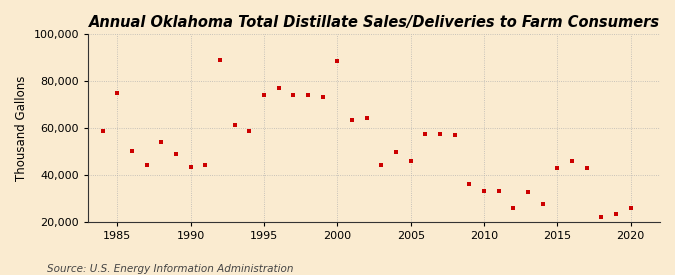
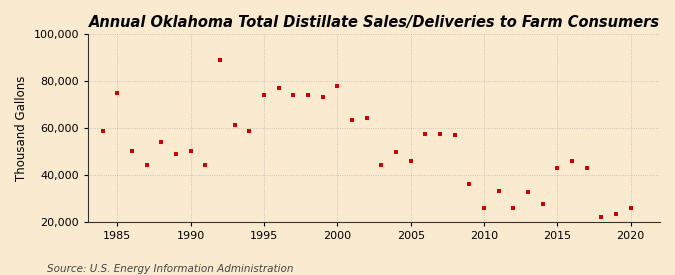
1990: 43,500 -> 50,000
2000: 88,500 -> 78,000
2010: 33,000 -> 26,000
